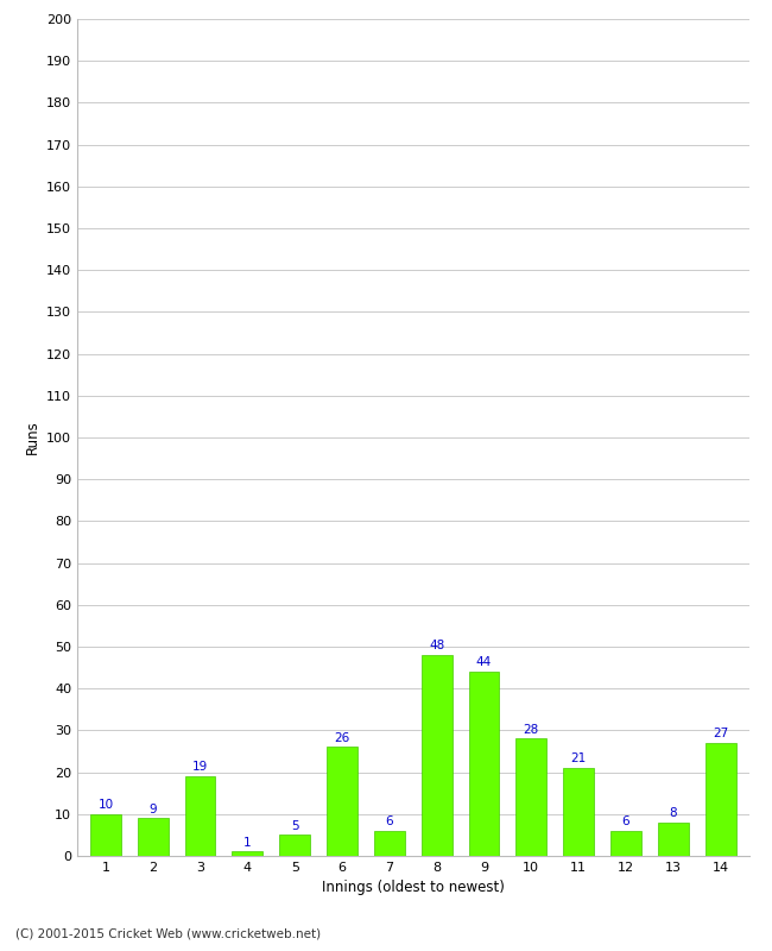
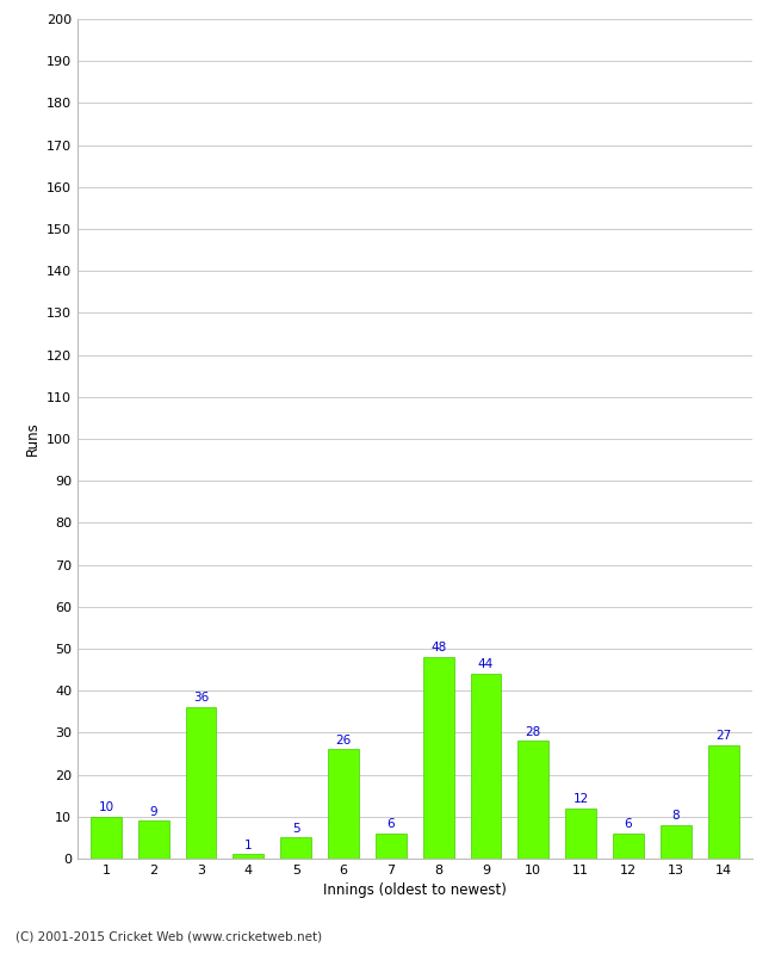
3: 19 -> 36
11: 21 -> 12
